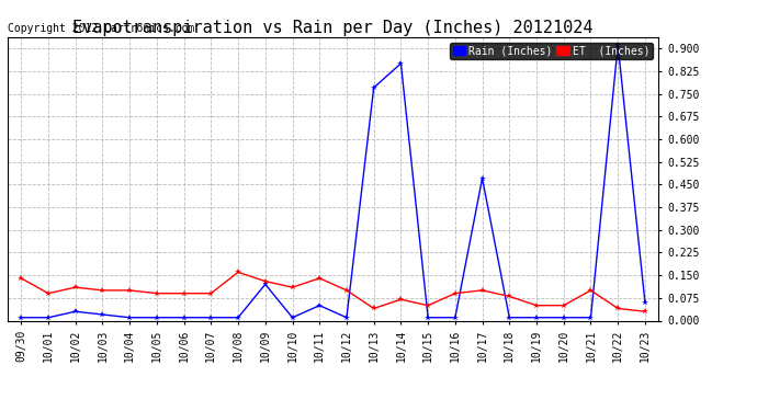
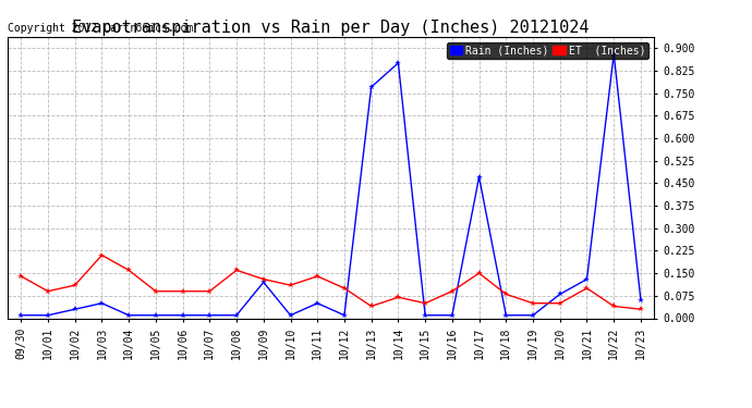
Rain (Inches)/10/03: 0.02 -> 0.05
ET (Inches)/10/03: 0.10 -> 0.21
ET (Inches)/10/04: 0.10 -> 0.16
ET (Inches)/10/17: 0.10 -> 0.15
Rain (Inches)/10/20: 0.01 -> 0.08
Rain (Inches)/10/21: 0.01 -> 0.13
Rain (Inches)/10/22: 0.91 -> 0.88
